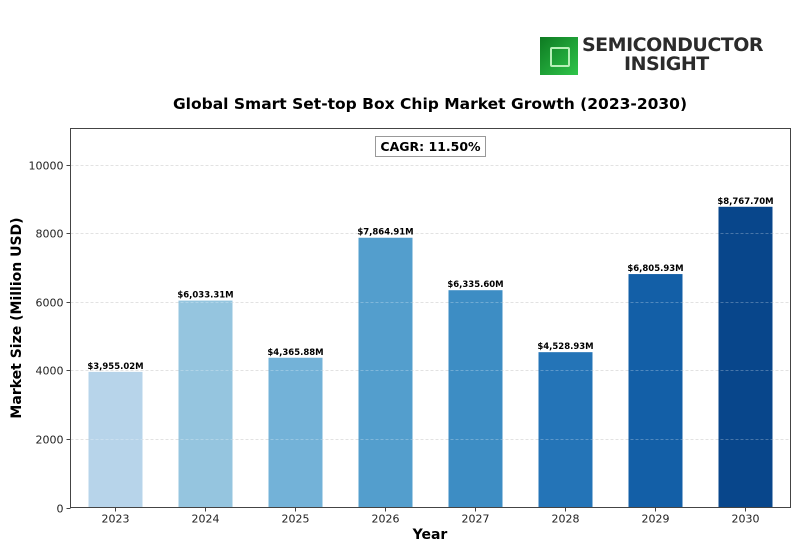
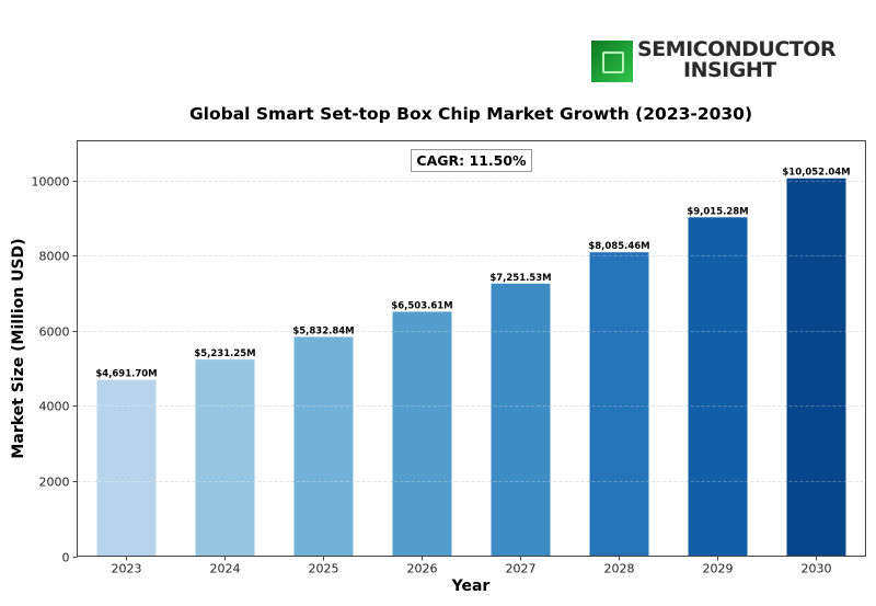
2023: $3,955.02M -> $4,691.70M
2024: $6,033.31M -> $5,231.25M
2025: $4,365.88M -> $5,832.84M
2026: $7,864.91M -> $6,503.61M
2027: $6,335.60M -> $7,251.53M
2028: $4,528.93M -> $8,085.46M
2029: $6,805.93M -> $9,015.28M
2030: $8,767.70M -> $10,052.04M
